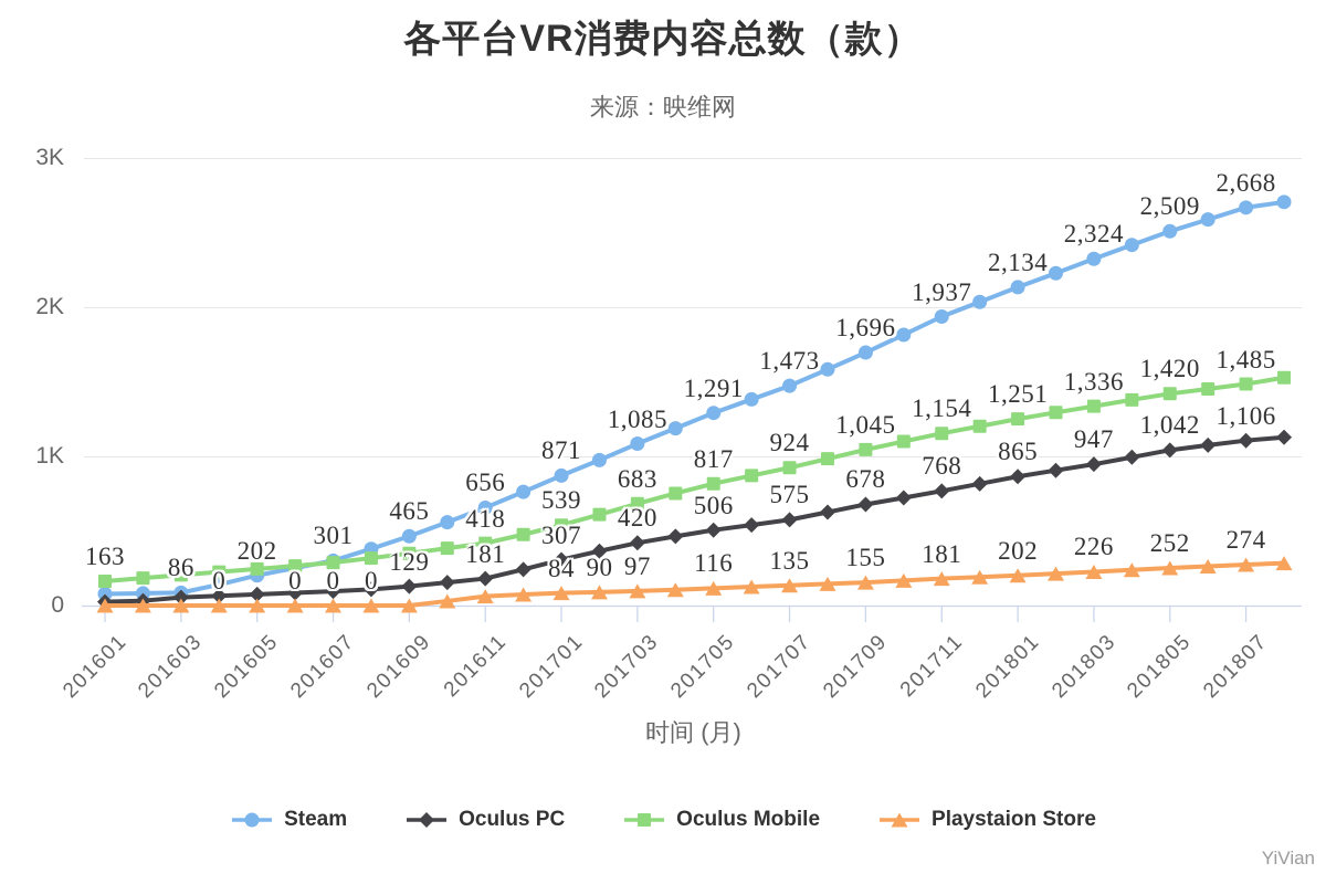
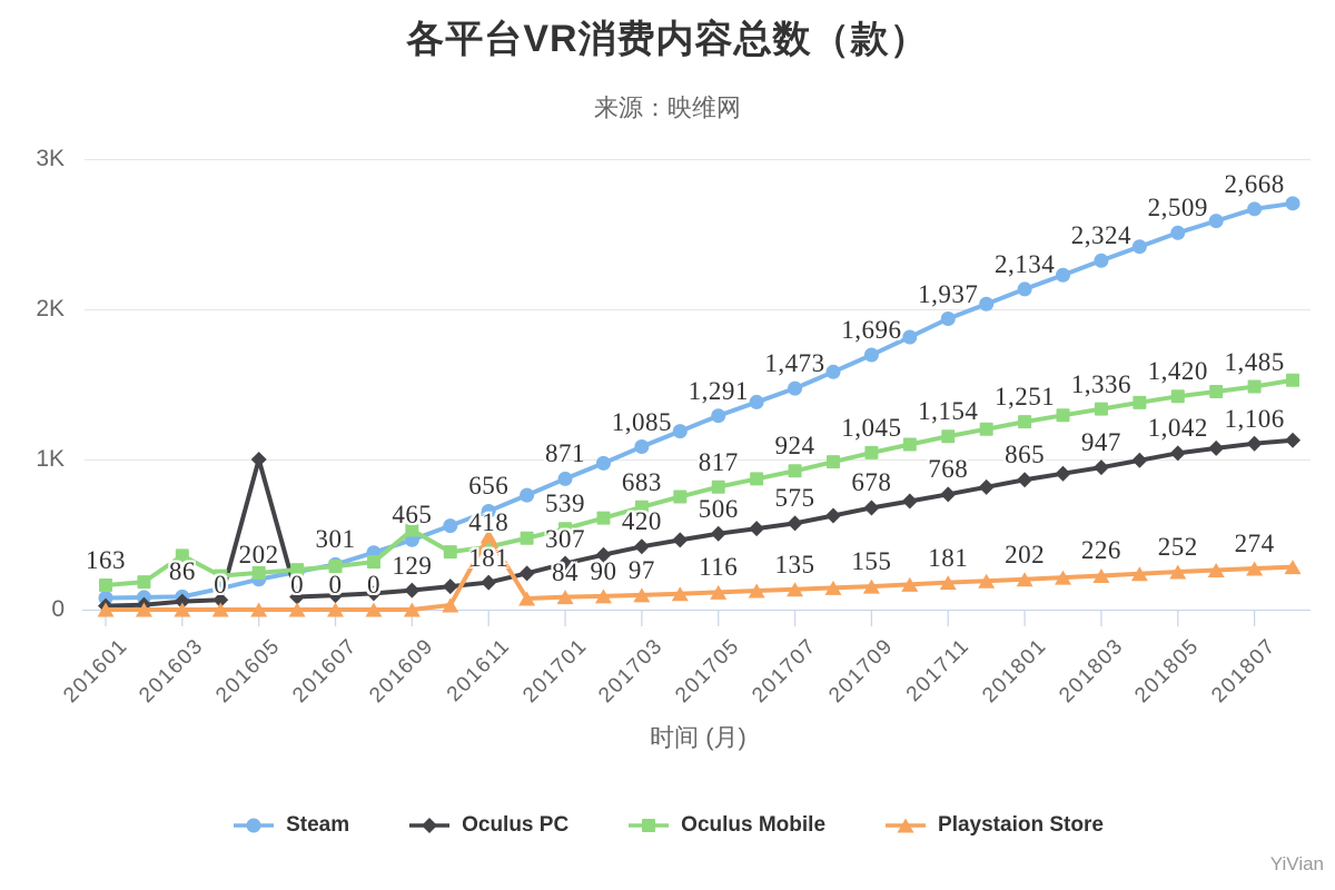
Oculus Mobile/201603: 0.20K -> 0.36K
Oculus PC/201605: 0.08K -> 1.00K
Oculus Mobile/201609: 0.35K -> 0.53K
Playstaion Store/201611: 0.06K -> 0.49K
